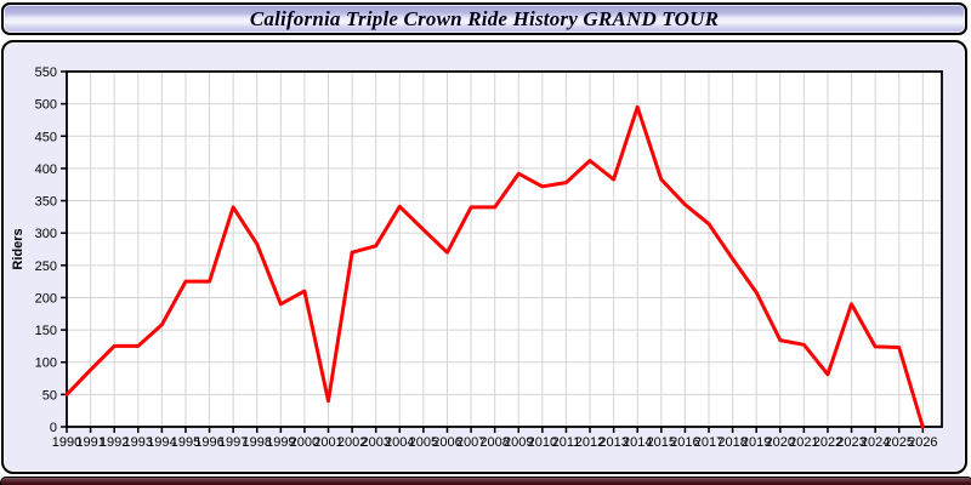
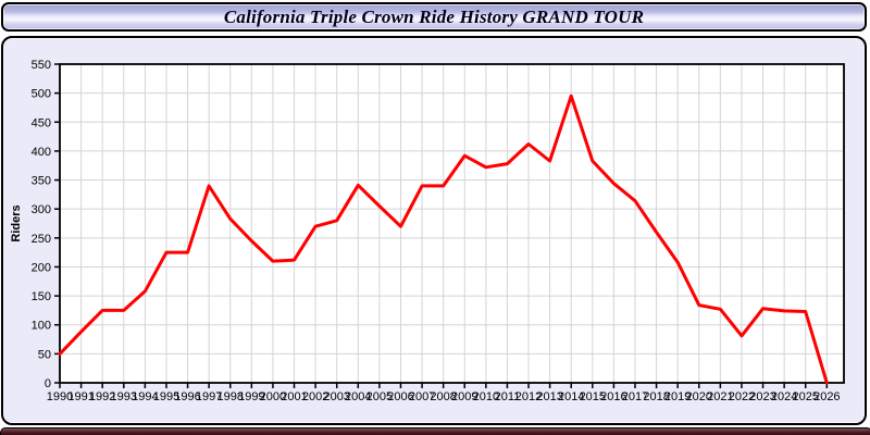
1999: 190 -> 240
2001: 40 -> 210
2023: 190 -> 130
